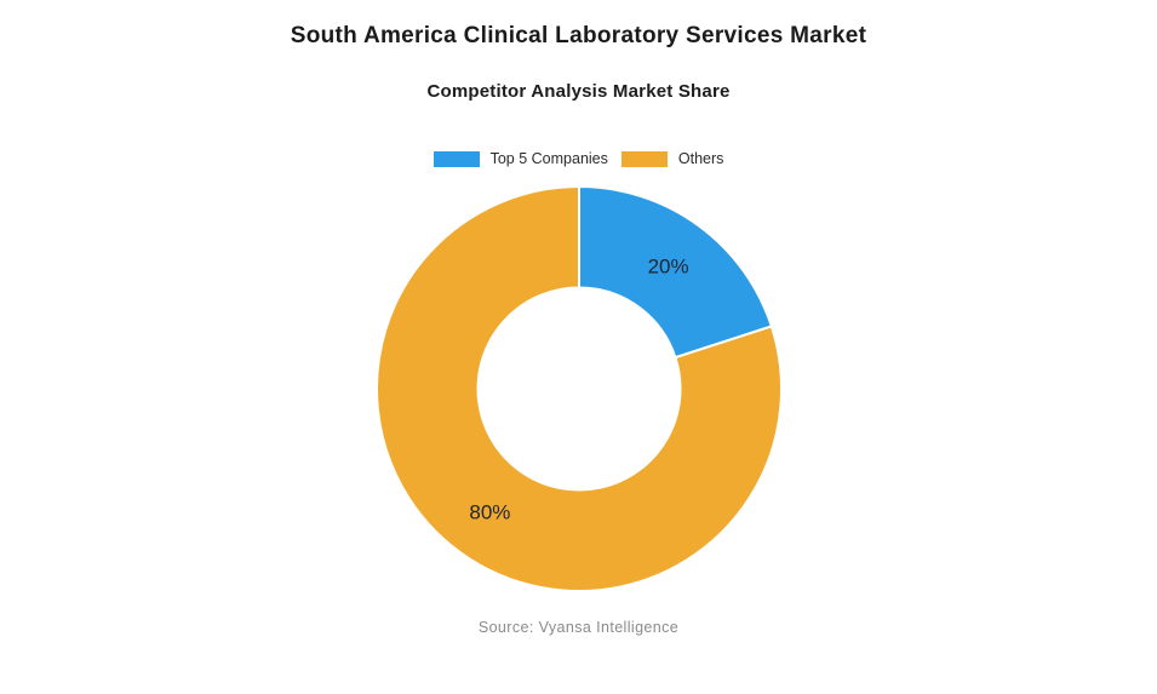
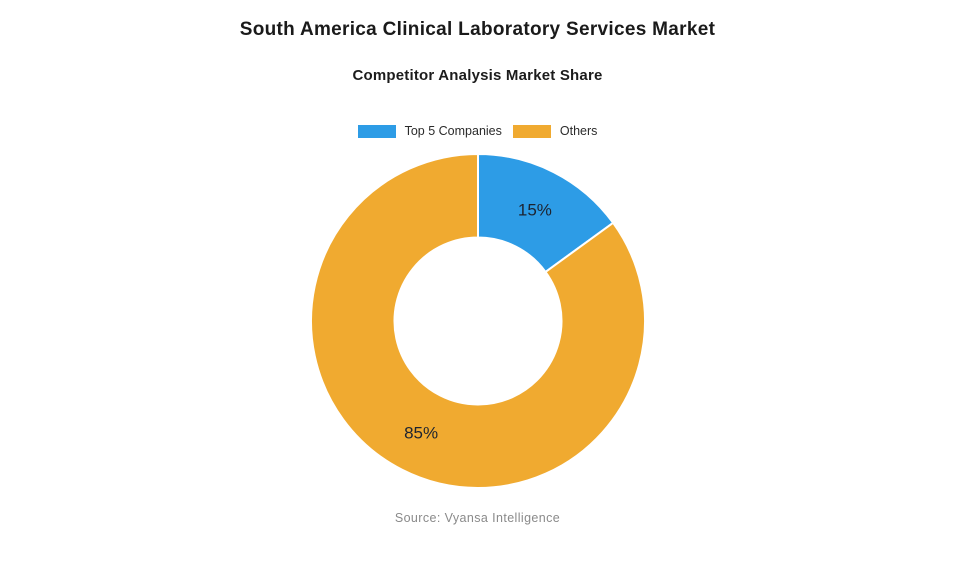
Top 5 Companies: 20% -> 15%
Others: 80% -> 85%
